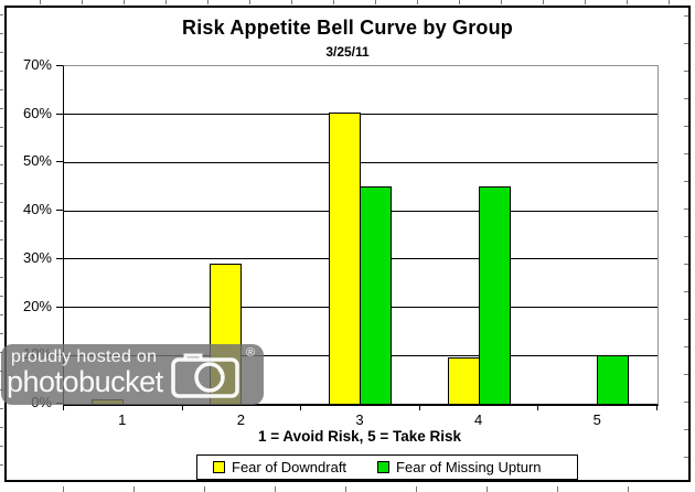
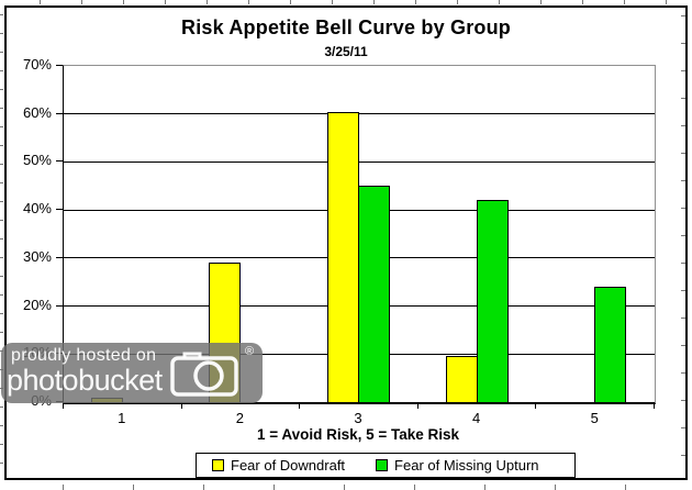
Fear of Missing Upturn/4: 45% -> 42%
Fear of Missing Upturn/5: 10% -> 24%
